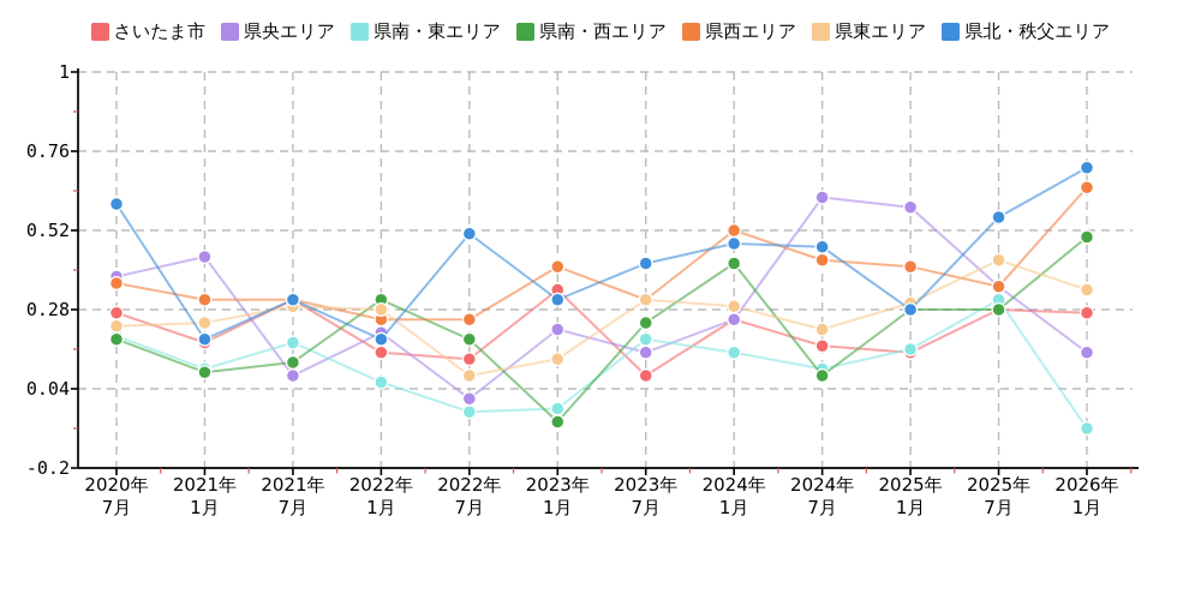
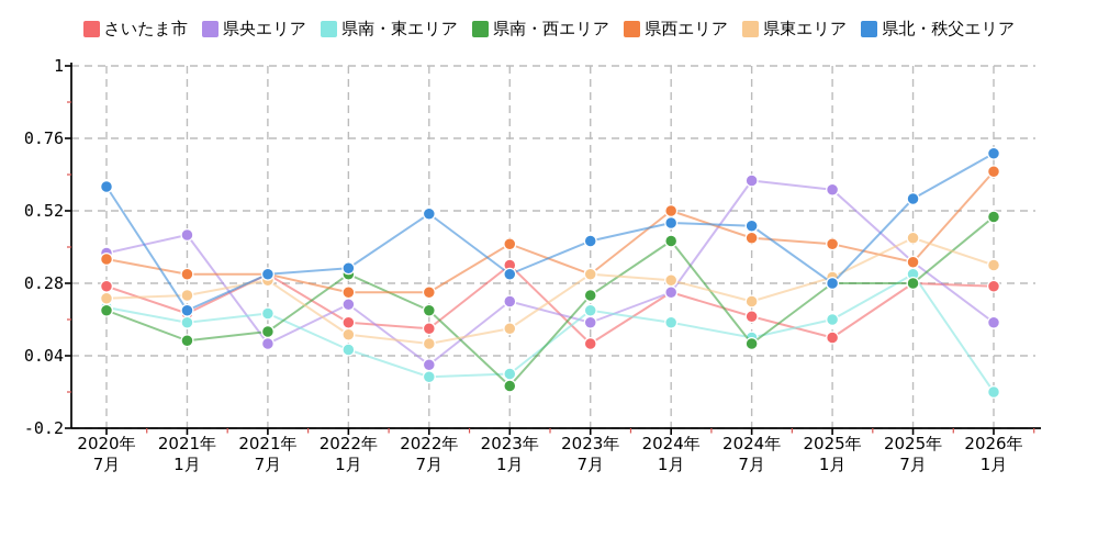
県南・東エリア/2021年1月: 0.10 -> 0.15
県東エリア/2022年1月: 0.28 -> 0.11
県北・秩父エリア/2022年1月: 0.19 -> 0.33
さいたま市/2025年1月: 0.15 -> 0.10
